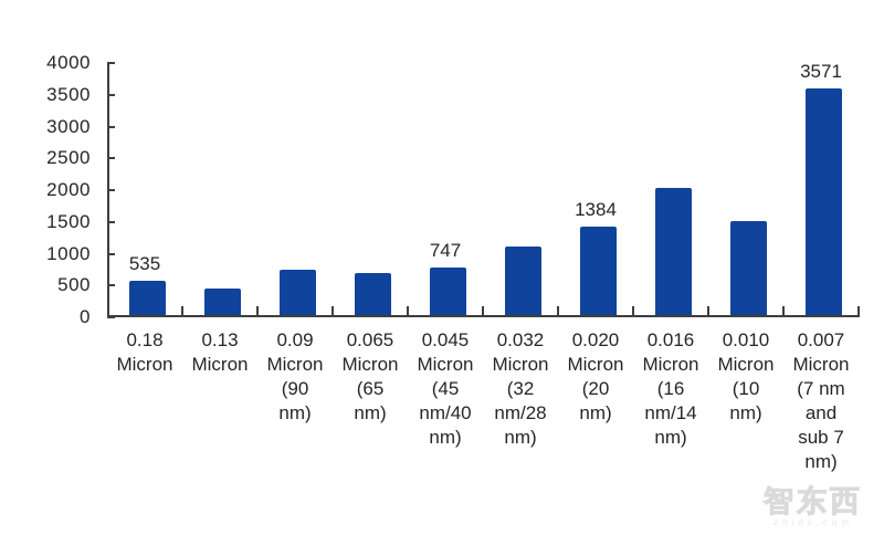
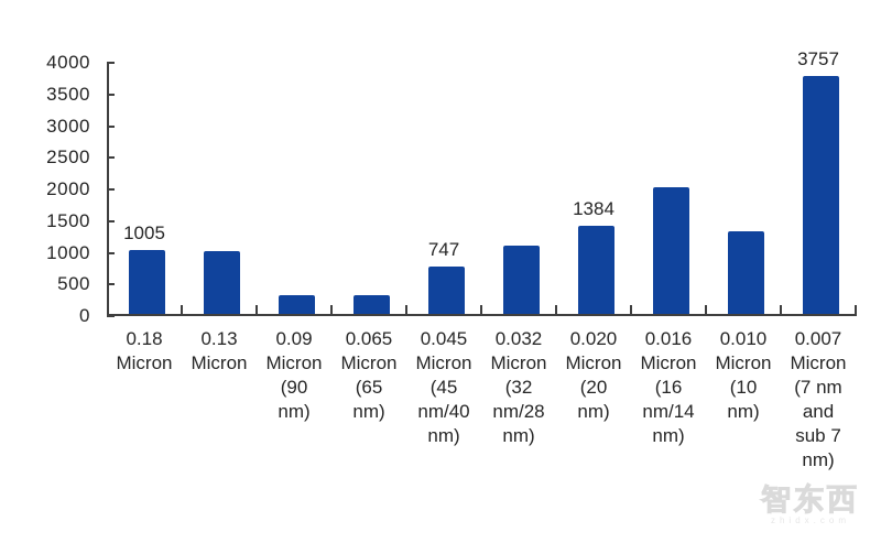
0.18 Micron: 535 -> 1005
0.13 Micron: 400 -> 1000
0.09 Micron (90 nm): 700 -> 300
0.065 Micron (65 nm): 700 -> 300
0.010 Micron (10 nm): 1500 -> 1300
0.007 Micron (7 nm and sub 7 nm): 3571 -> 3757
